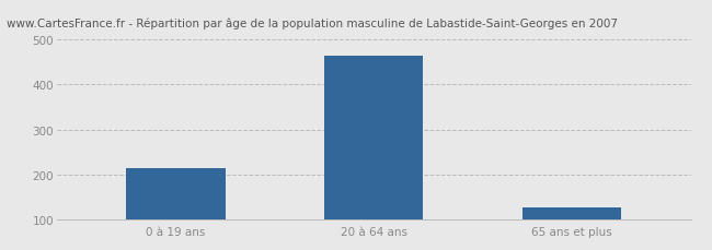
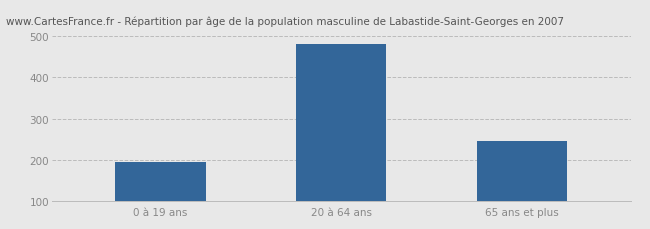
0 à 19 ans: 215 -> 195
20 à 64 ans: 463 -> 480
65 ans et plus: 127 -> 245
